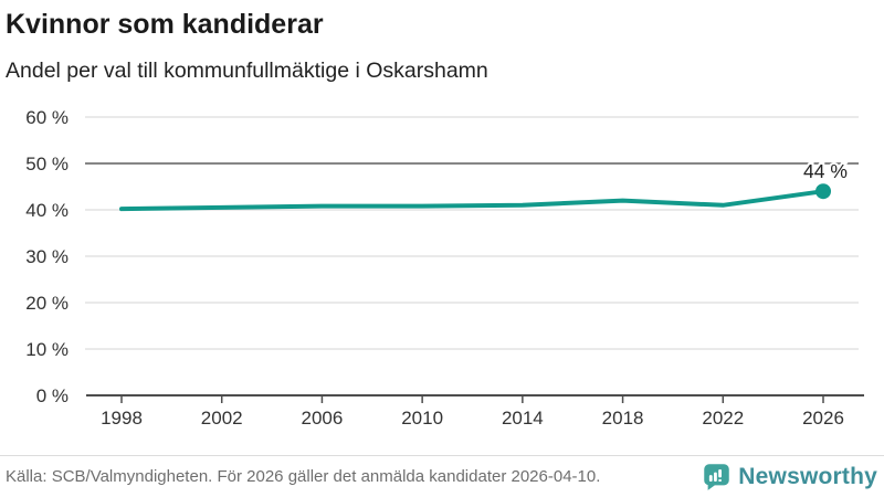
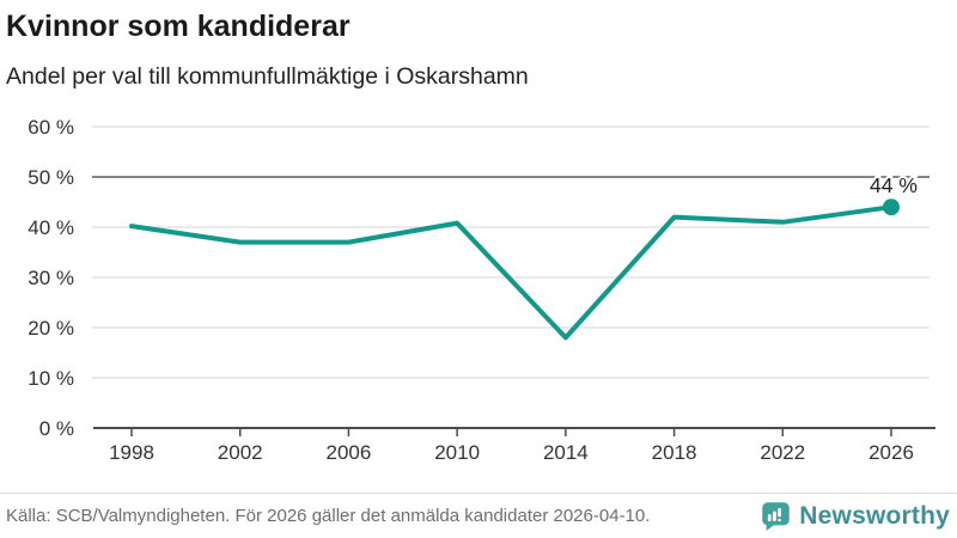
2002: 40% -> 37%
2006: 41% -> 37%
2014: 41% -> 18%
